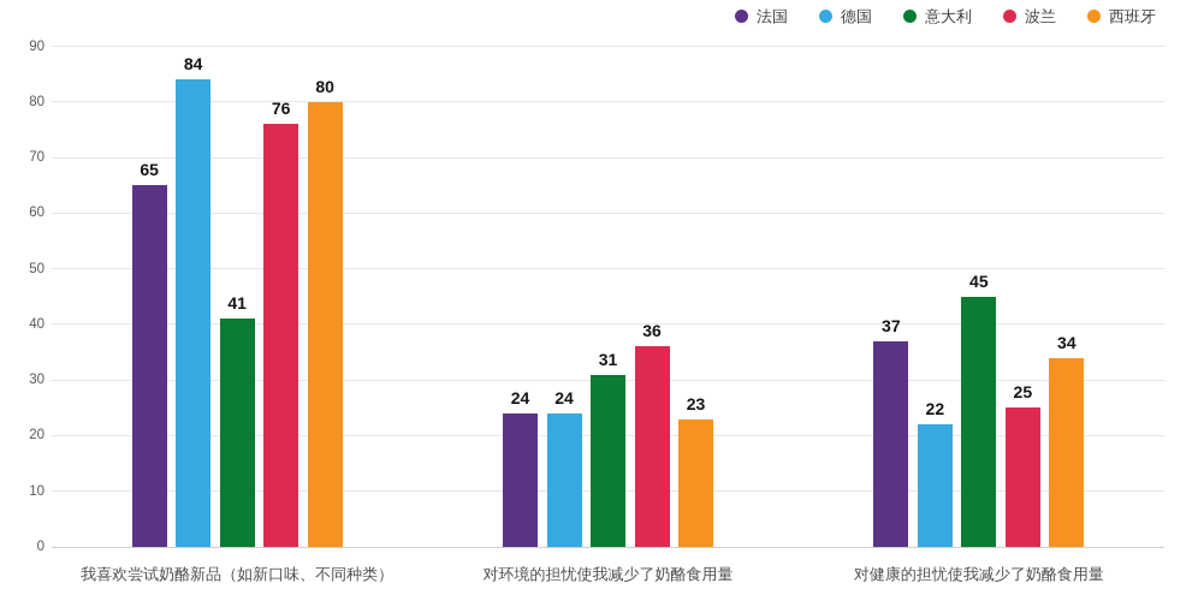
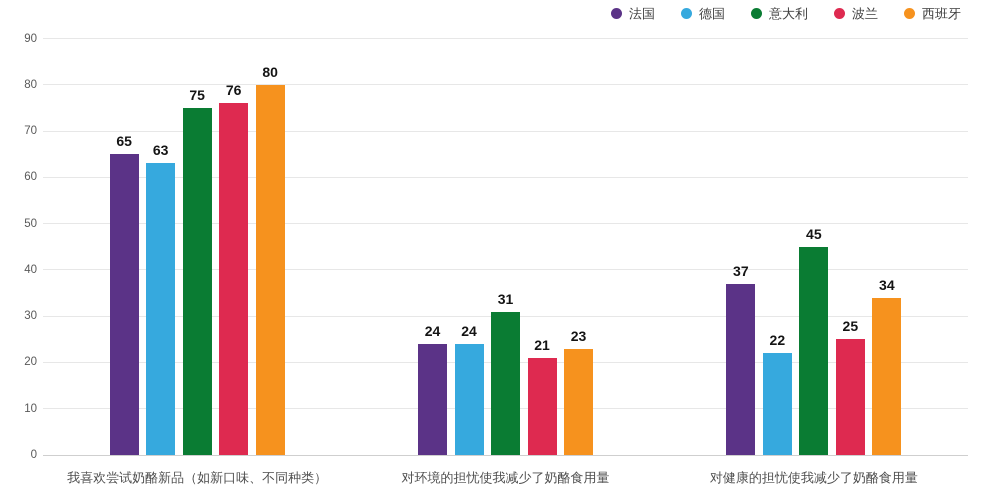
德国/我喜欢尝试奶酪新品（如新口味、不同种类）: 84 -> 63
意大利/我喜欢尝试奶酪新品（如新口味、不同种类）: 41 -> 75
波兰/对环境的担忧使我减少了奶酪食用量: 36 -> 21
